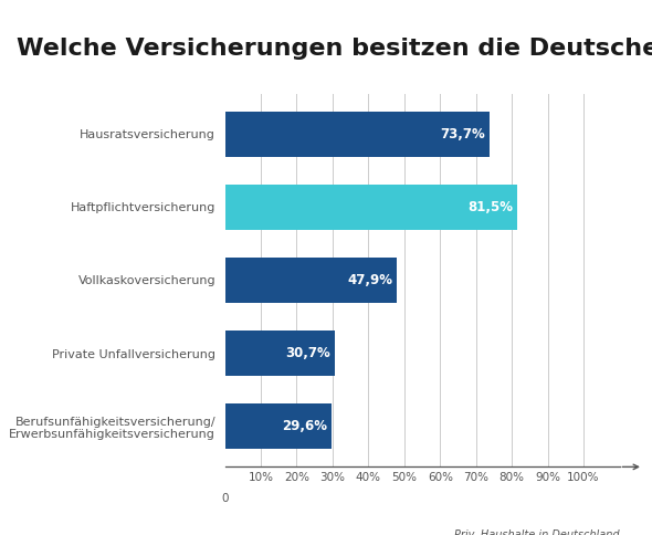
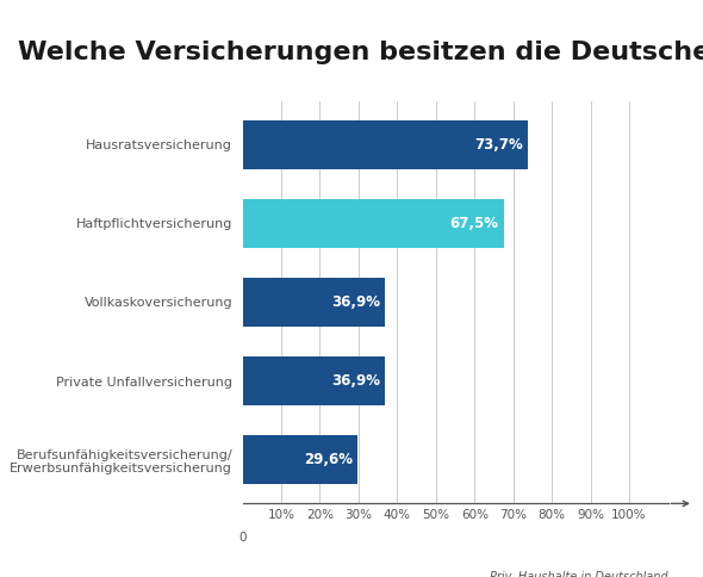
Haftpflichtversicherung: 81,5% -> 67,5%
Vollkaskoversicherung: 47,9% -> 36,9%
Private Unfallversicherung: 30,7% -> 36,9%
